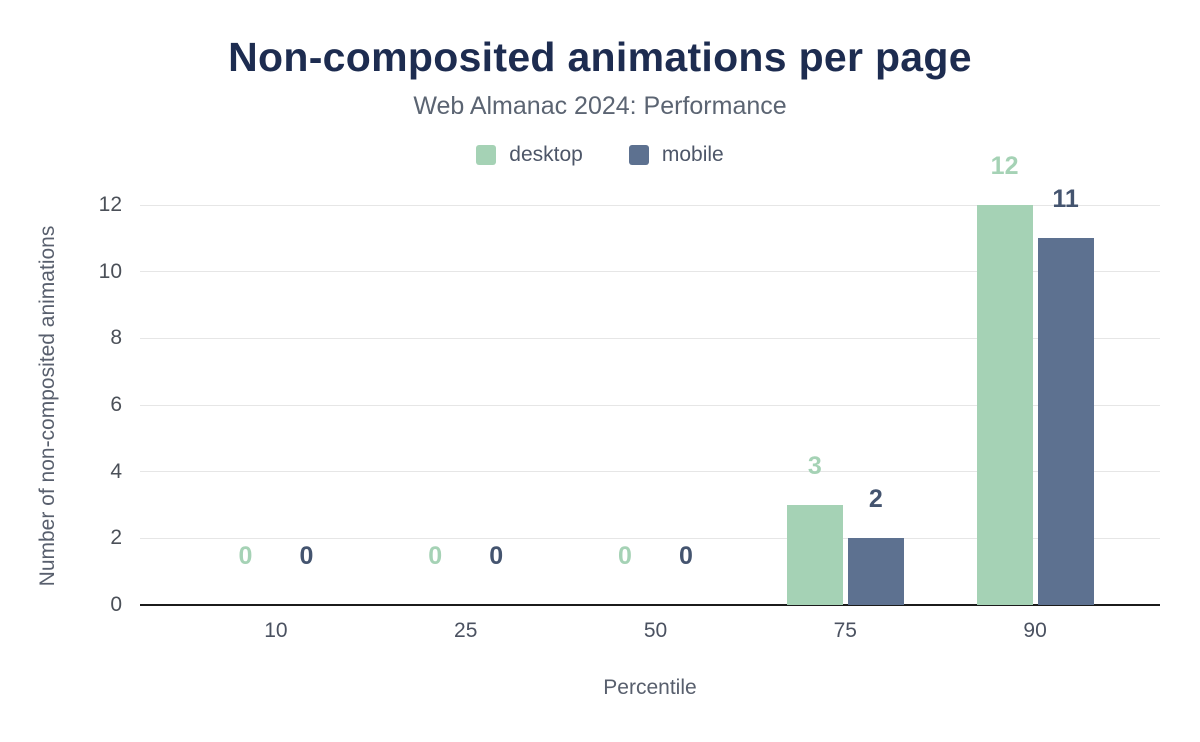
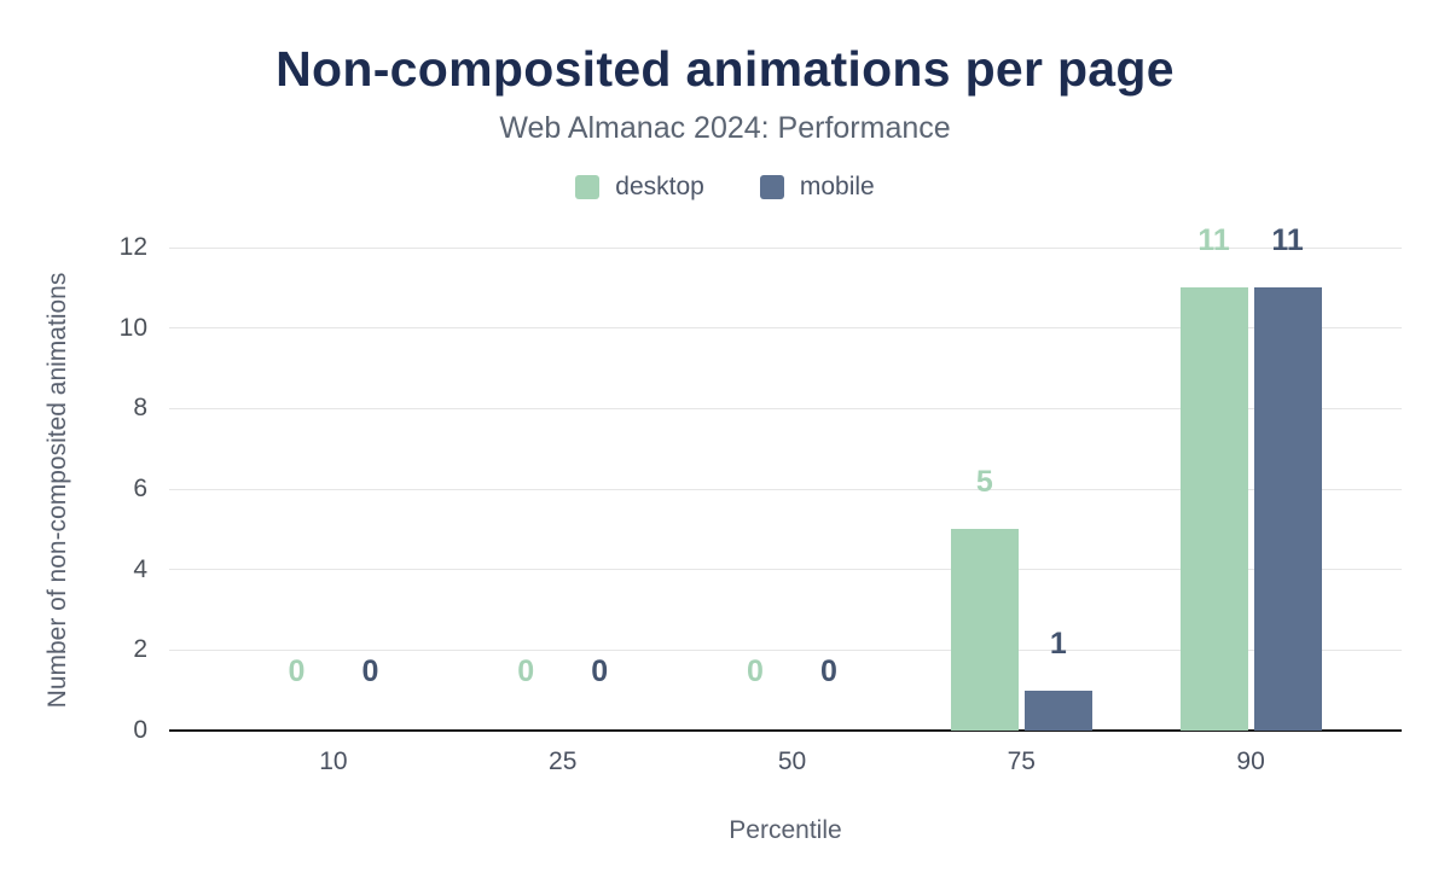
desktop/75: 3 -> 5
mobile/75: 2 -> 1
desktop/90: 12 -> 11
